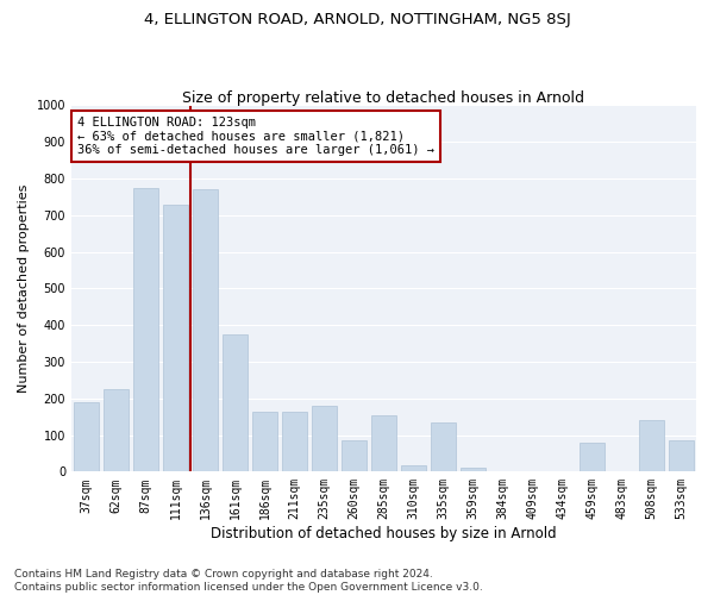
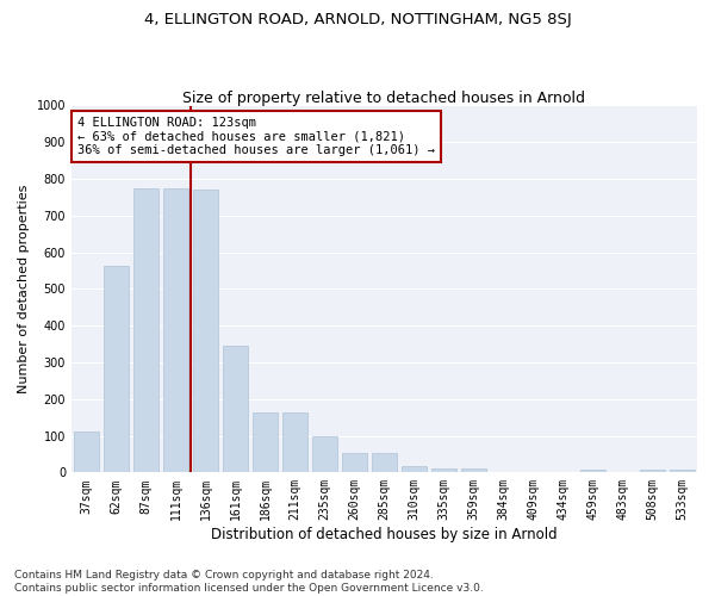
37sqm: 190 -> 110
62sqm: 225 -> 562
111sqm: 730 -> 775
161sqm: 375 -> 345
235sqm: 180 -> 97
260sqm: 85 -> 52
285sqm: 155 -> 52
335sqm: 135 -> 12
459sqm: 80 -> 8
508sqm: 140 -> 8
533sqm: 85 -> 8
